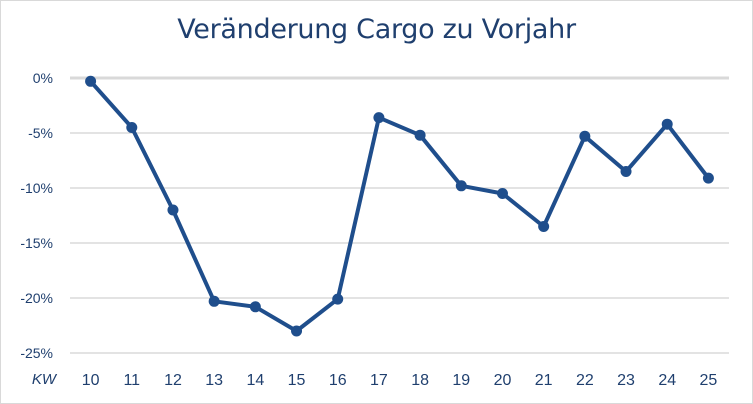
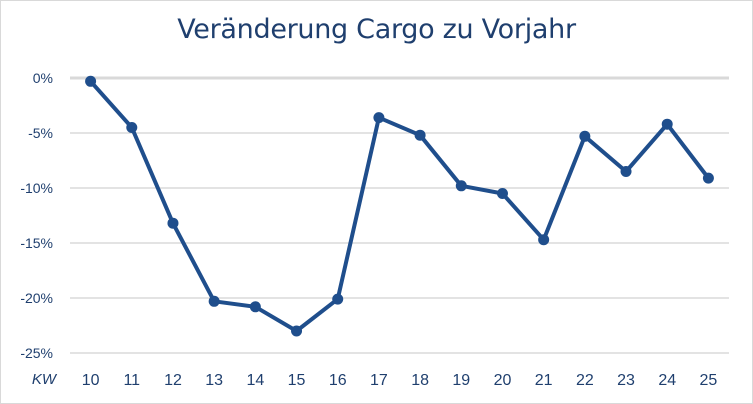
12: -12.0% -> -13.2%
21: -13.5% -> -14.7%
